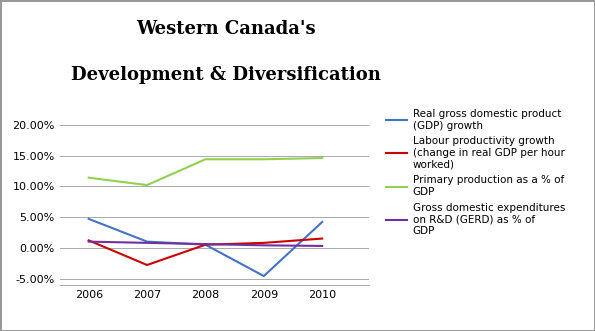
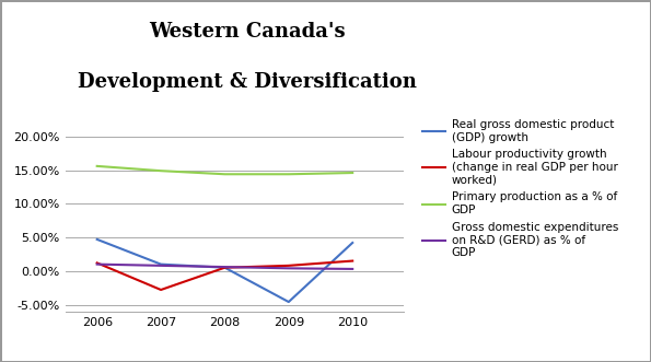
Primary production as a % of GDP/2006: 11.4% -> 15.6%
Primary production as a % of GDP/2007: 10.2% -> 14.9%
